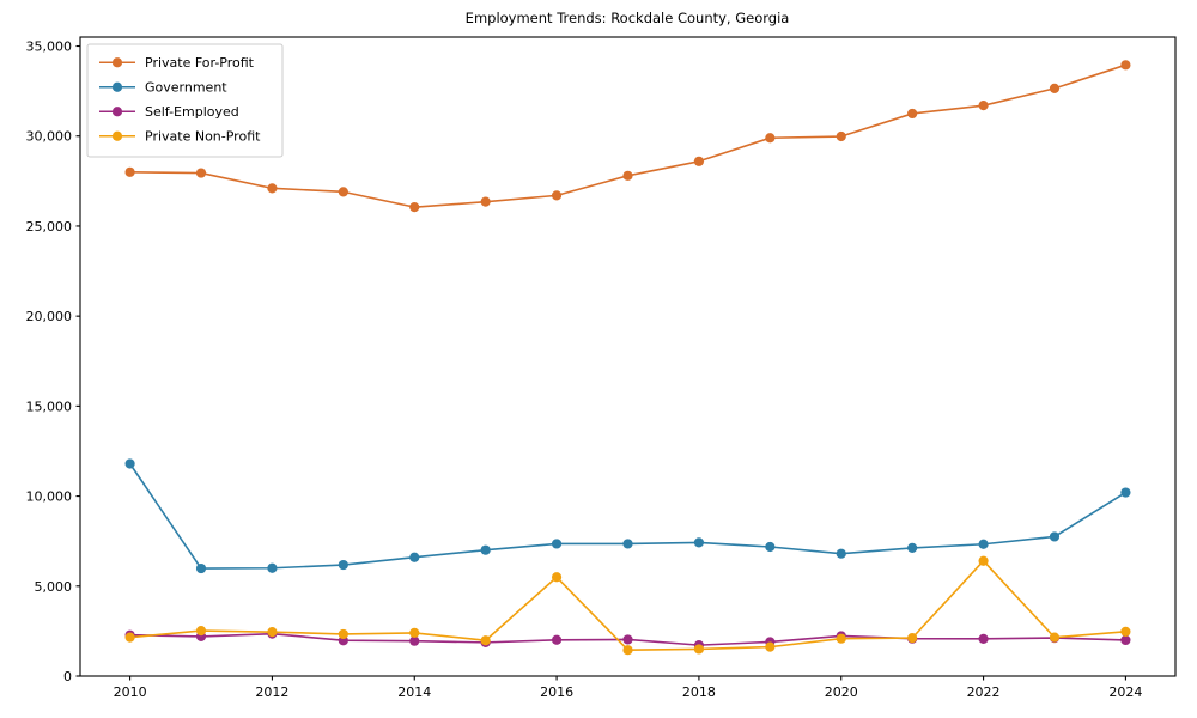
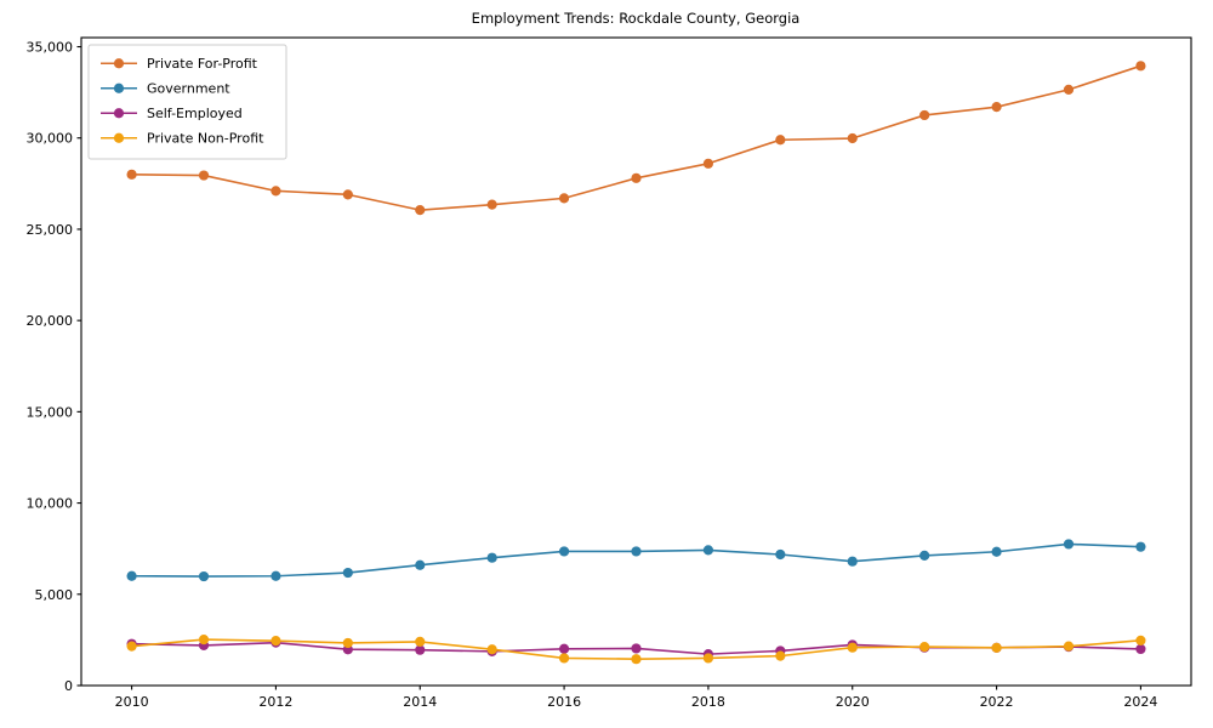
Government/2010: 11800 -> 6000
Private Non-Profit/2016: 5500 -> 1500
Private Non-Profit/2022: 6400 -> 2100
Government/2024: 10200 -> 7600
